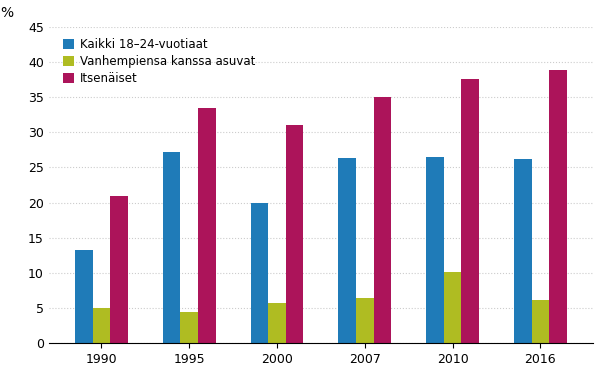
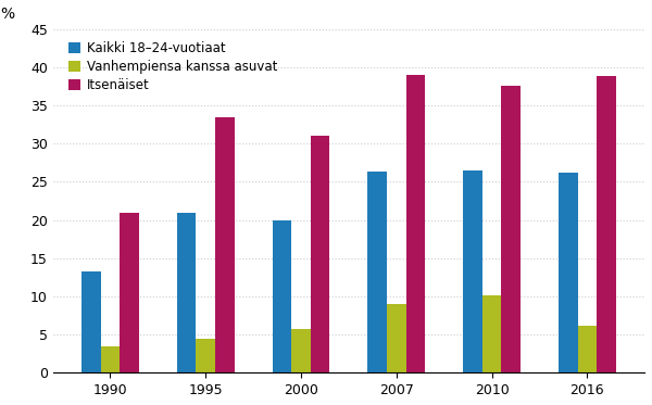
Vanhempiensa kanssa asuvat/1990: 5.0 -> 3.5
Kaikki 18–24-vuotiaat/1995: 27.2 -> 21.0
Vanhempiensa kanssa asuvat/2007: 6.4 -> 9.0
Itsenäiset/2007: 35.0 -> 39.0
